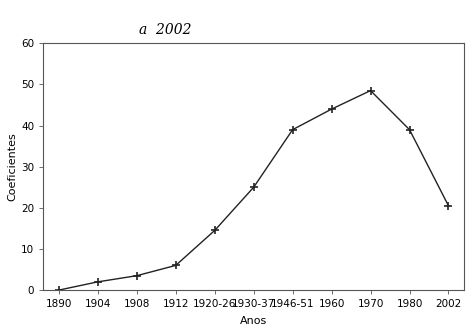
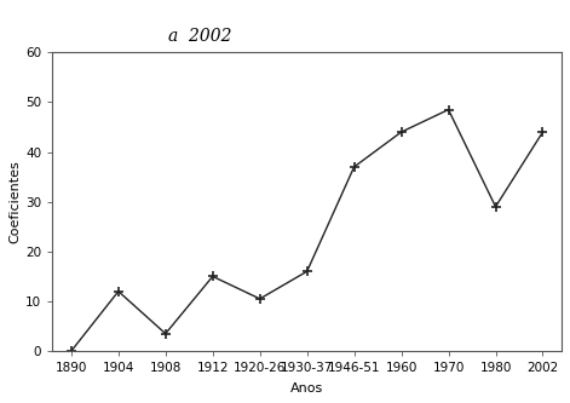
1904: 2.0 -> 12.0
1912: 6.0 -> 15.0
1920-26: 14.5 -> 10.5
1930-37: 25.0 -> 16.0
1946-51: 39.0 -> 37.0
1980: 39.0 -> 29.0
2002: 20.5 -> 44.0
